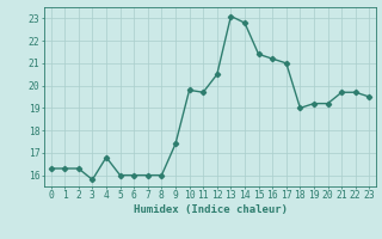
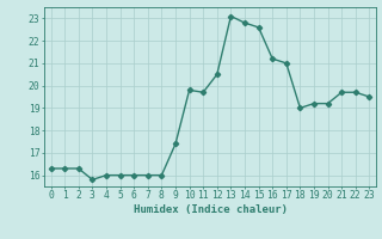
4: 16.8 -> 16.0
15: 21.4 -> 22.6
